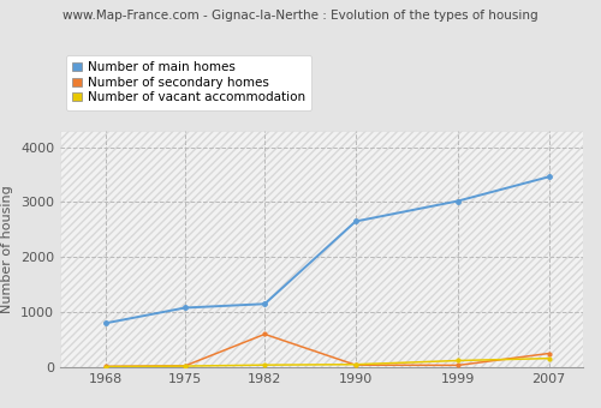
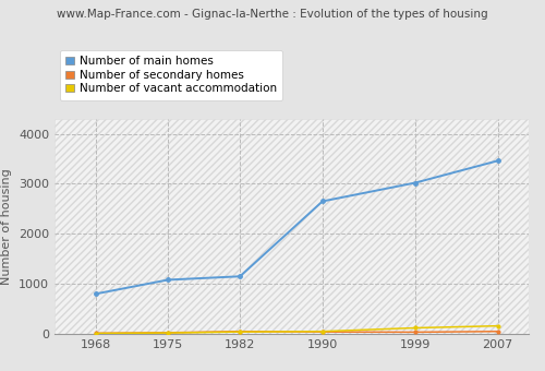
Number of secondary homes/1982: 600 -> 50
Number of secondary homes/2007: 250 -> 50
